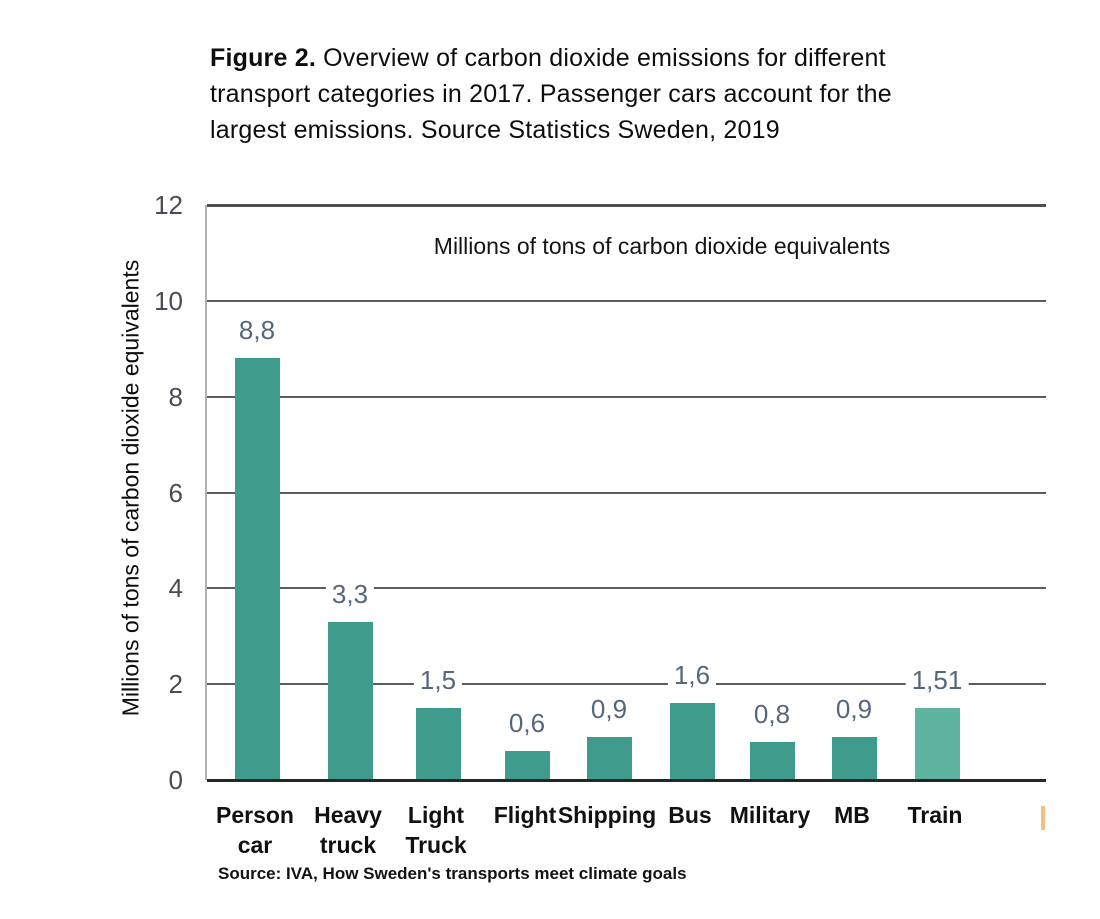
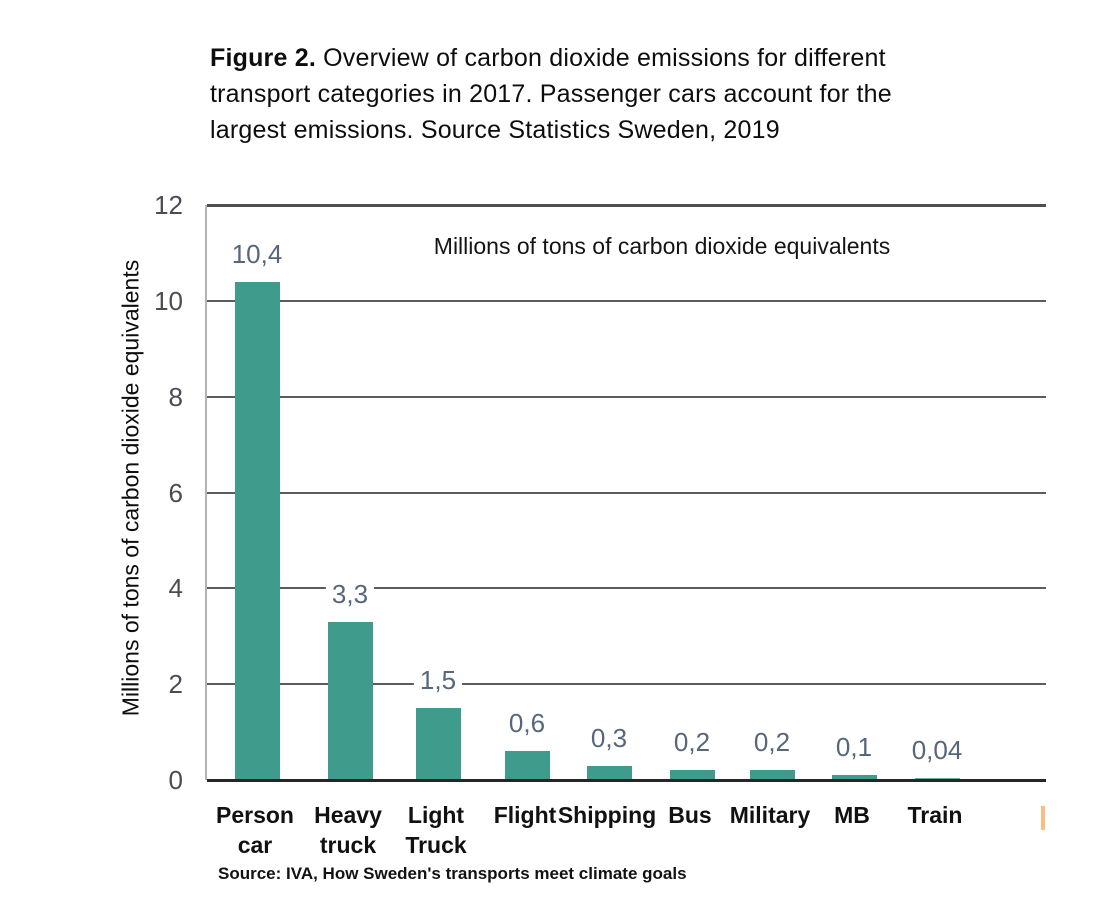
Person car: 8,8 -> 10,4
Shipping: 0,9 -> 0,3
Bus: 1,6 -> 0,2
Military: 0,8 -> 0,2
MB: 0,9 -> 0,1
Train: 1,51 -> 0,04
